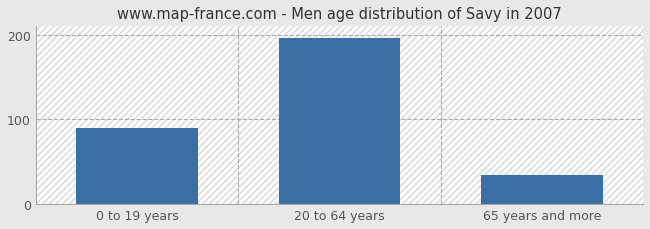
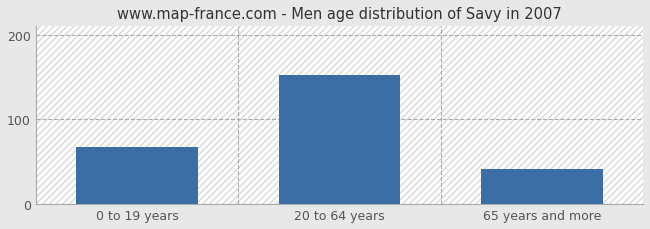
0 to 19 years: 90 -> 68
20 to 64 years: 196 -> 152
65 years and more: 35 -> 42
